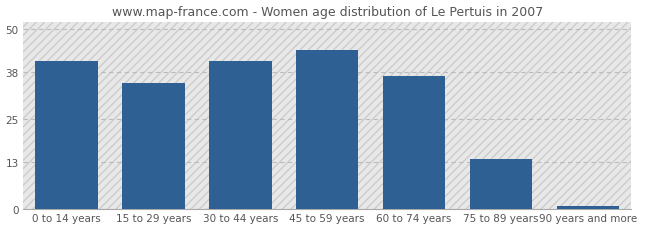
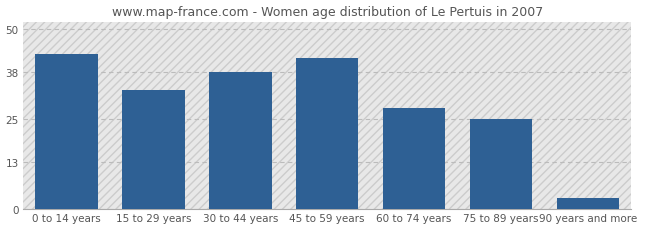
0 to 14 years: 41 -> 43
15 to 29 years: 35 -> 33
30 to 44 years: 41 -> 38
45 to 59 years: 44 -> 42
60 to 74 years: 37 -> 28
75 to 89 years: 14 -> 25
90 years and more: 1 -> 3
